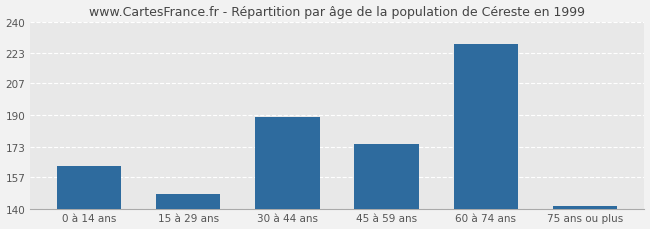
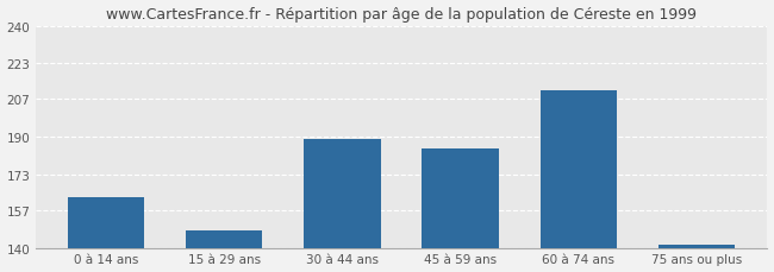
45 à 59 ans: 175 -> 185
60 à 74 ans: 228 -> 211
